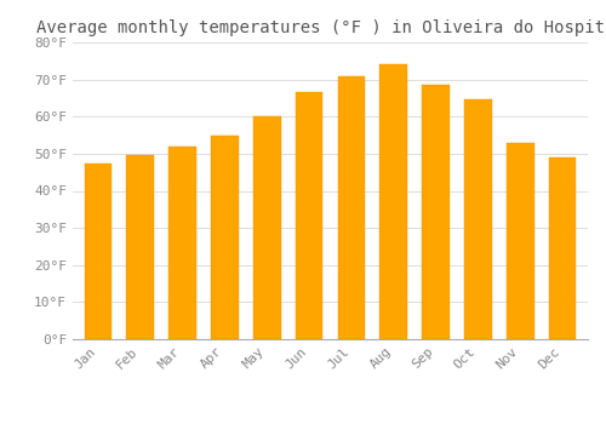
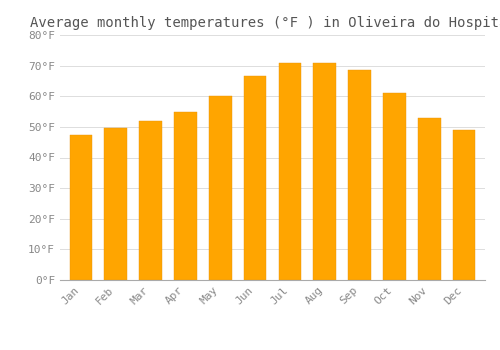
Aug: 74.0°F -> 71.0°F
Oct: 64.5°F -> 61.0°F
